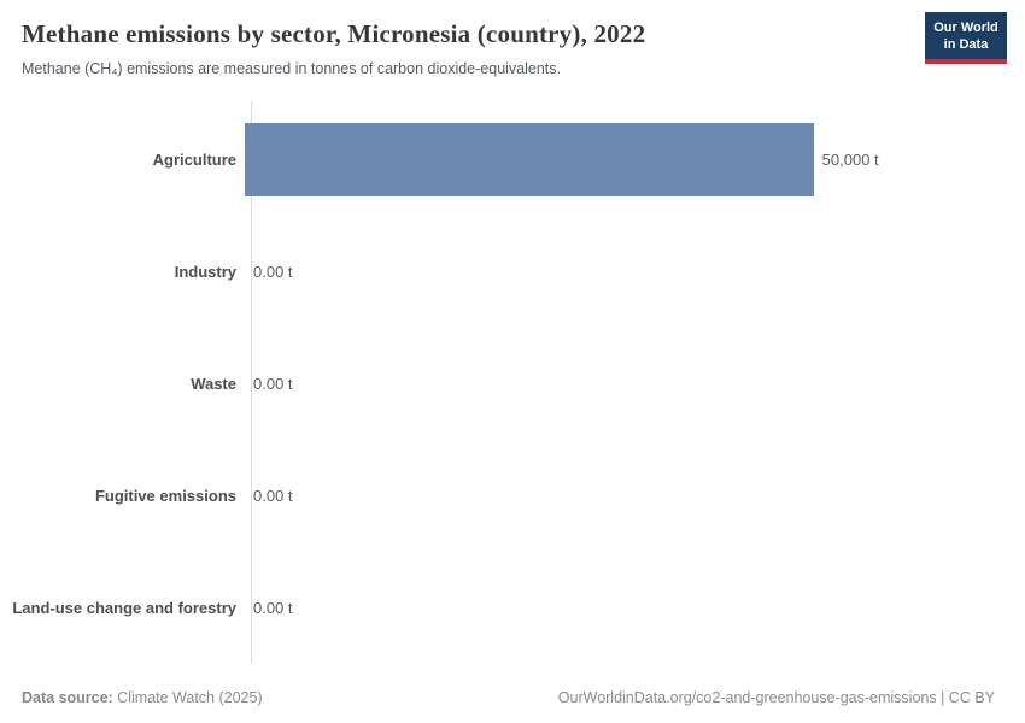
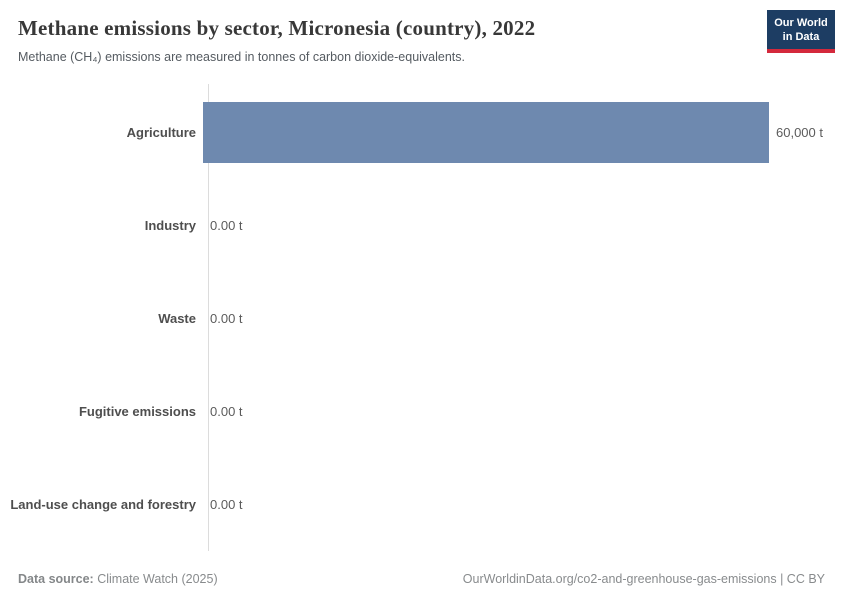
Agriculture: 50,000 -> 60,000
